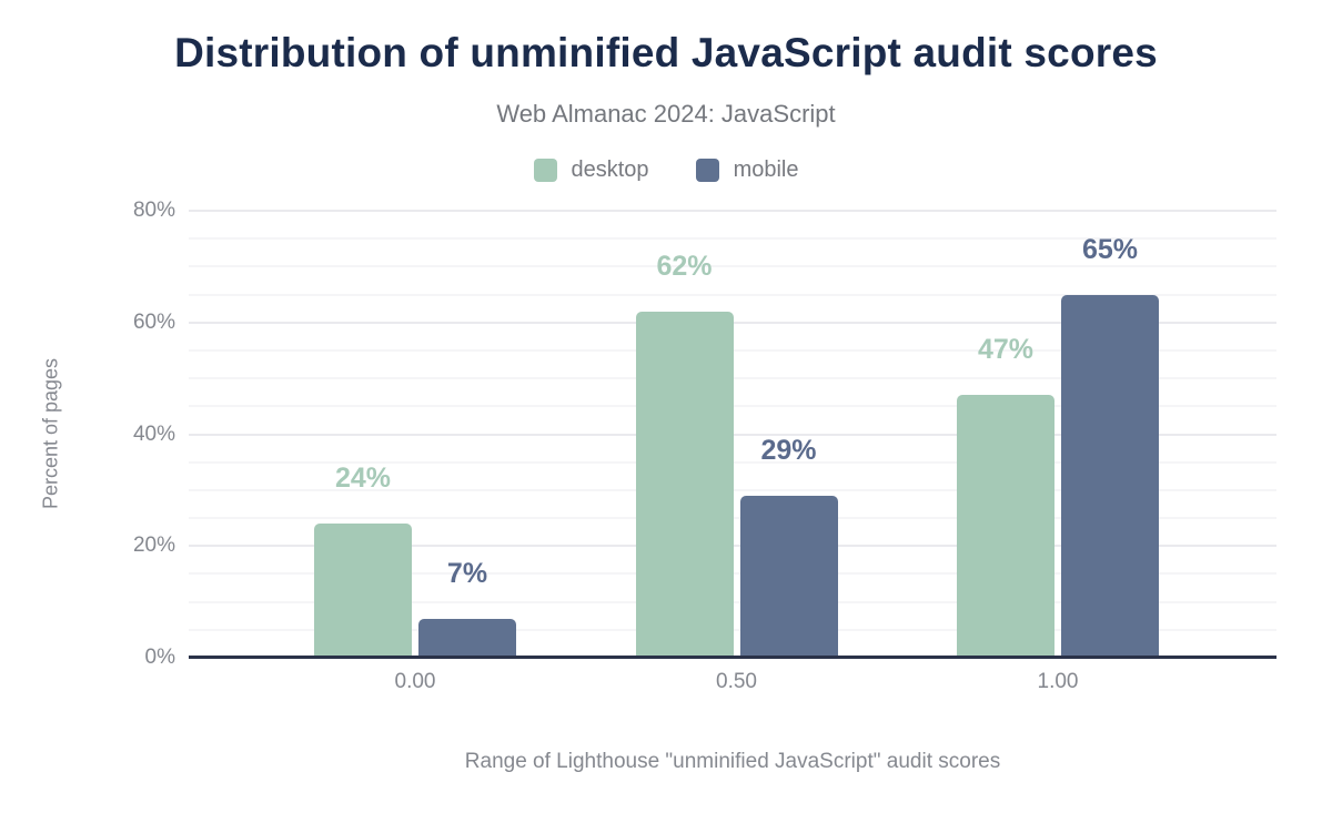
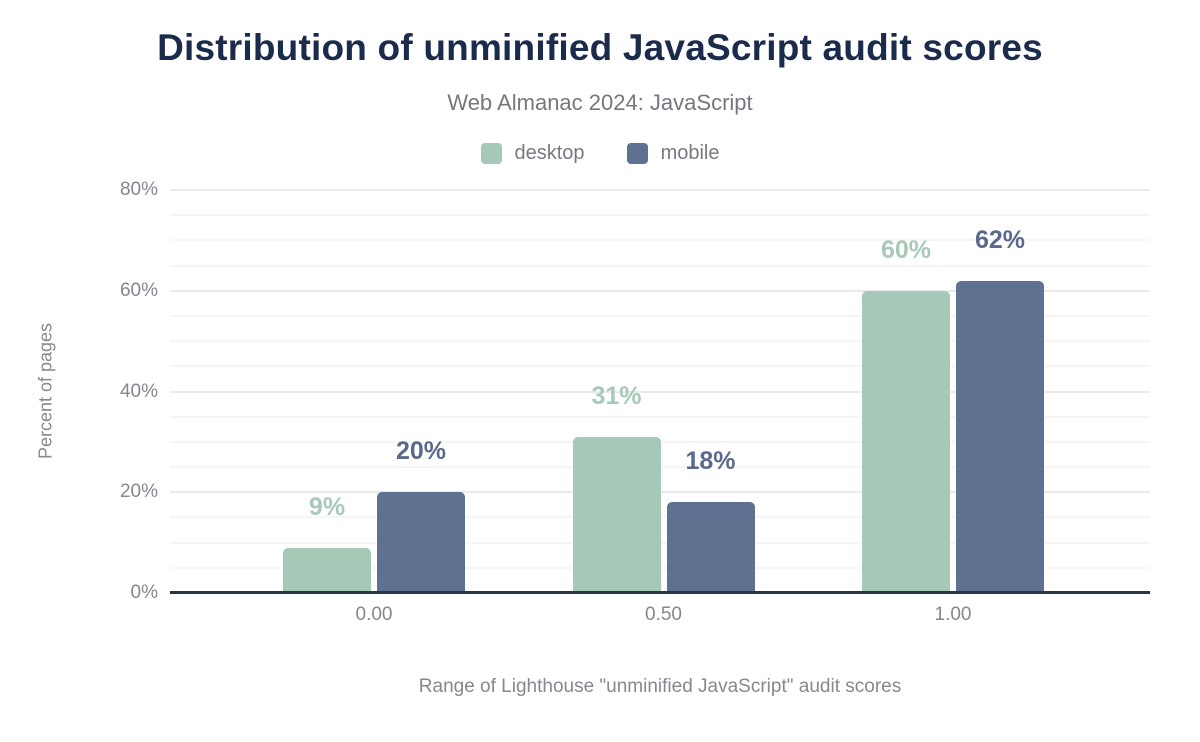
desktop/0.00: 24% -> 9%
mobile/0.00: 7% -> 20%
desktop/0.50: 62% -> 31%
mobile/0.50: 29% -> 18%
desktop/1.00: 47% -> 60%
mobile/1.00: 65% -> 62%
